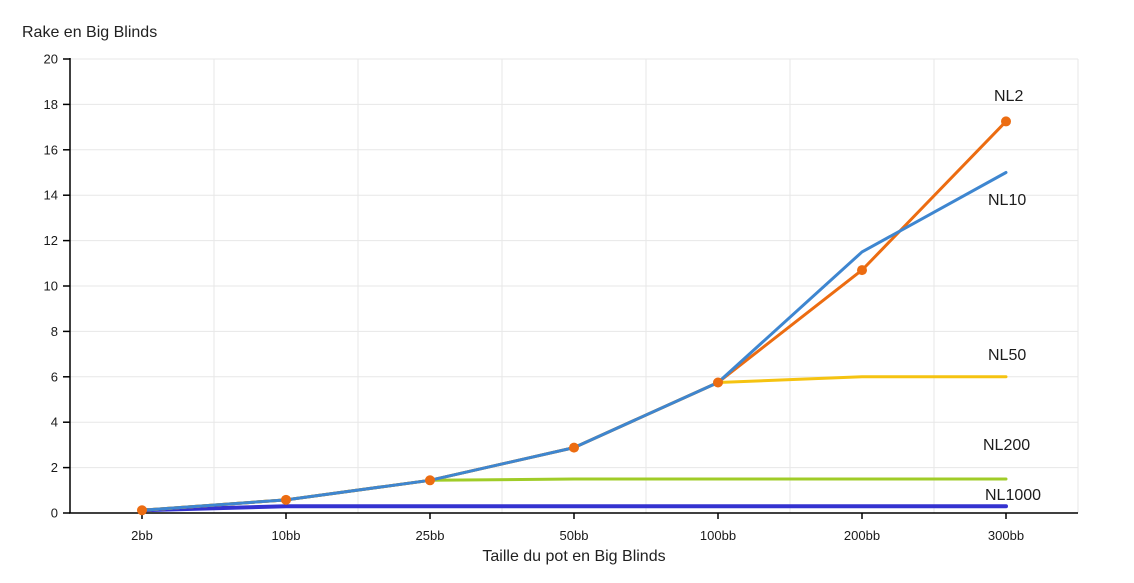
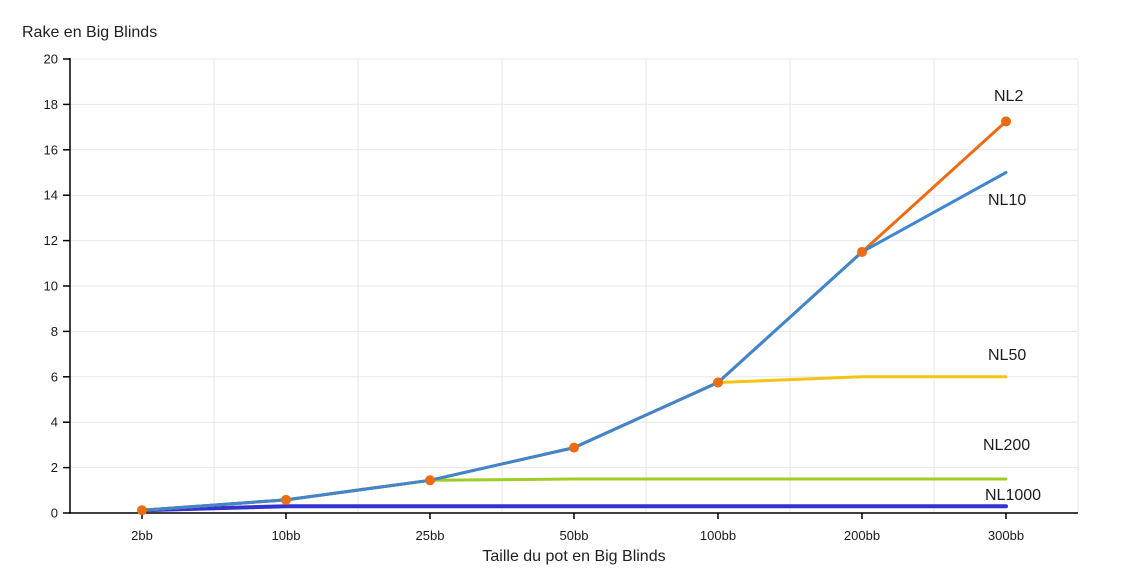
NL2/200bb: 10.7 -> 11.5
